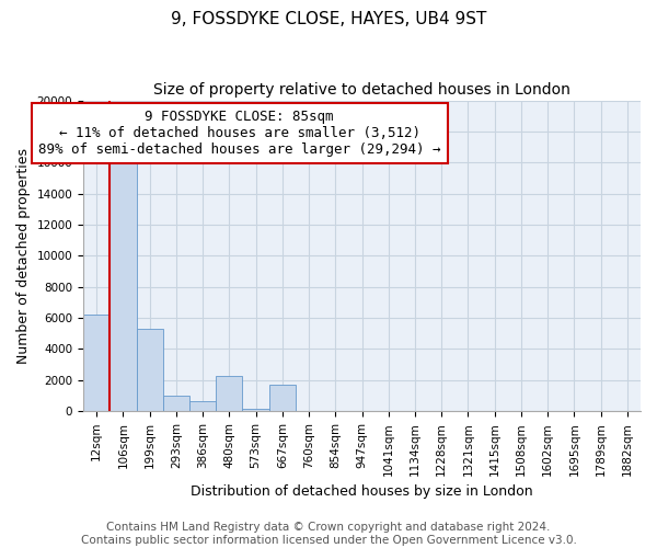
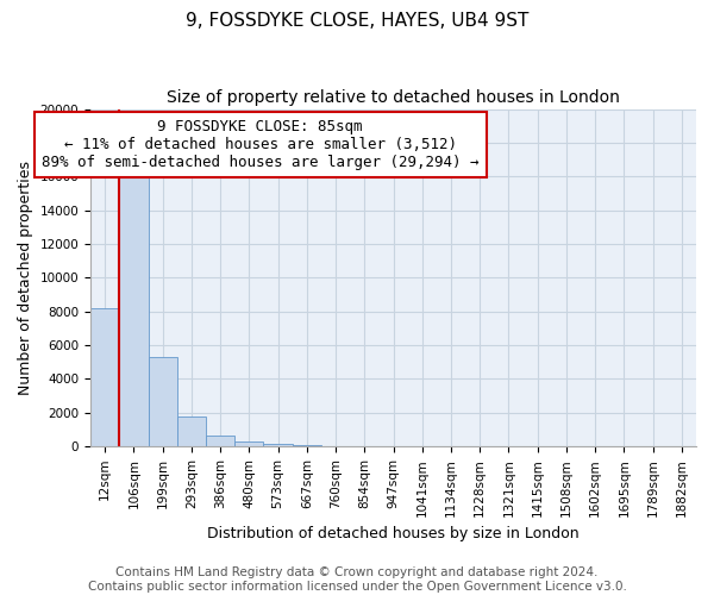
12sqm: 6200 -> 8200
293sqm: 1000 -> 1800
480sqm: 2300 -> 300
667sqm: 1700 -> 100
